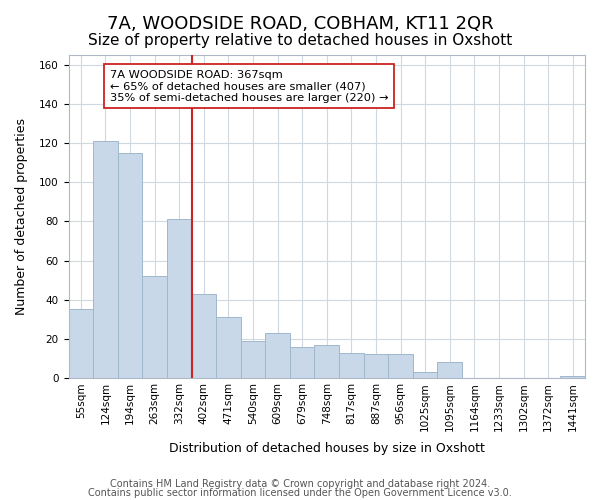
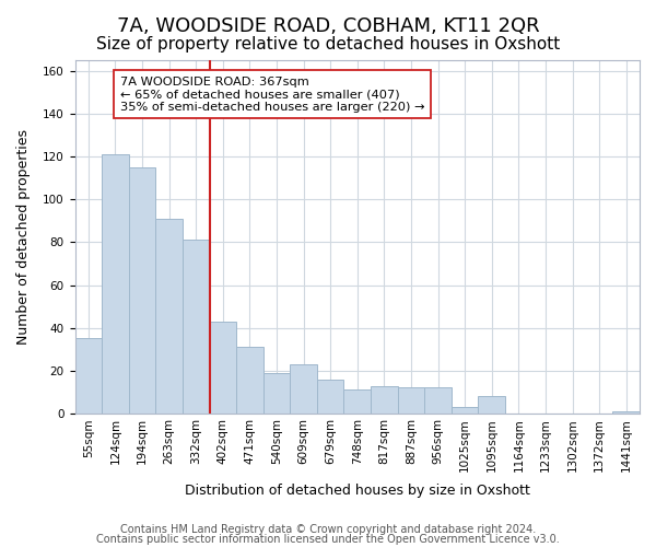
263sqm: 52 -> 91
748sqm: 17 -> 11
